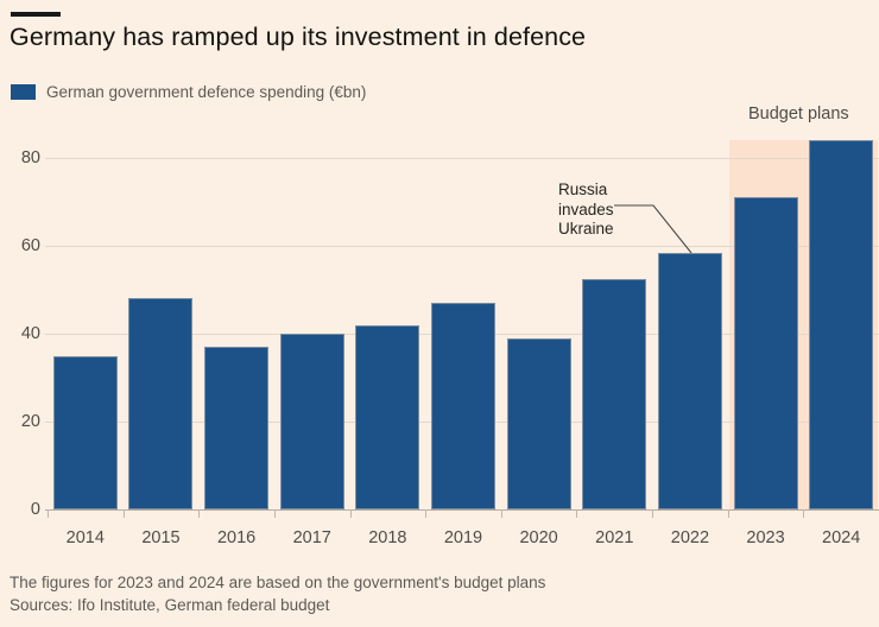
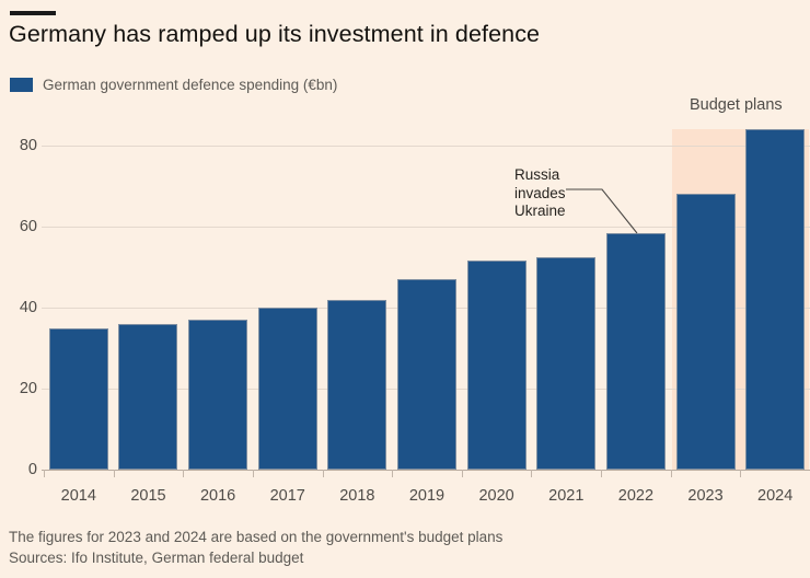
2015: 48 -> 36
2020: 39 -> 52
2023: 71 -> 68
